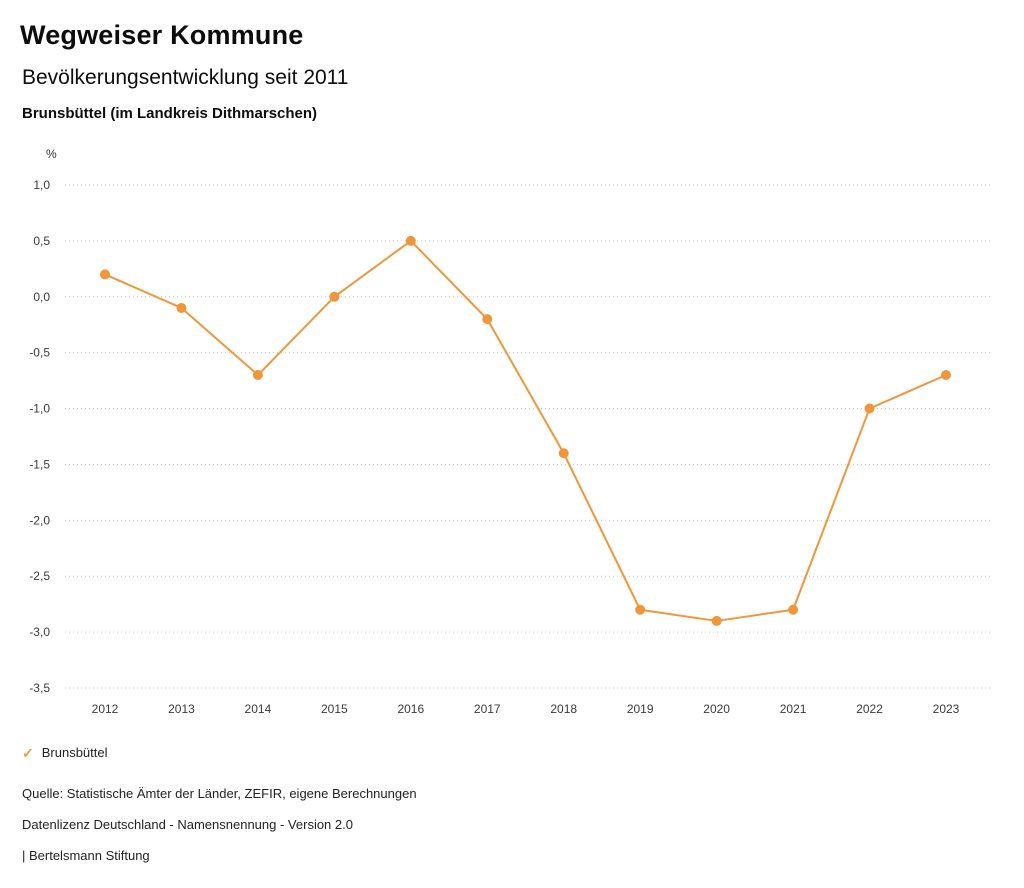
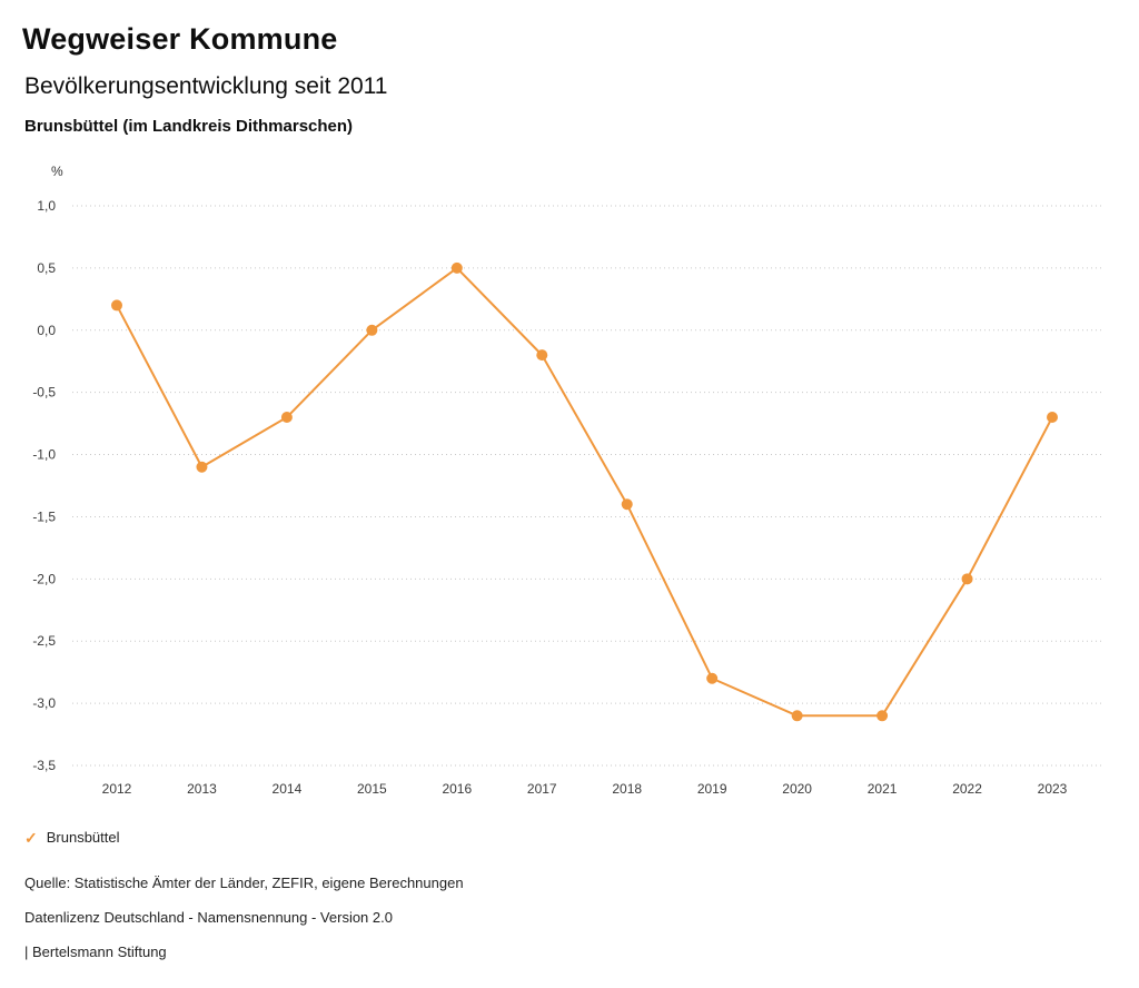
2013: -0,1 -> -1,1
2020: -2,9 -> -3,1
2021: -2,8 -> -3,1
2022: -1,0 -> -2,0
